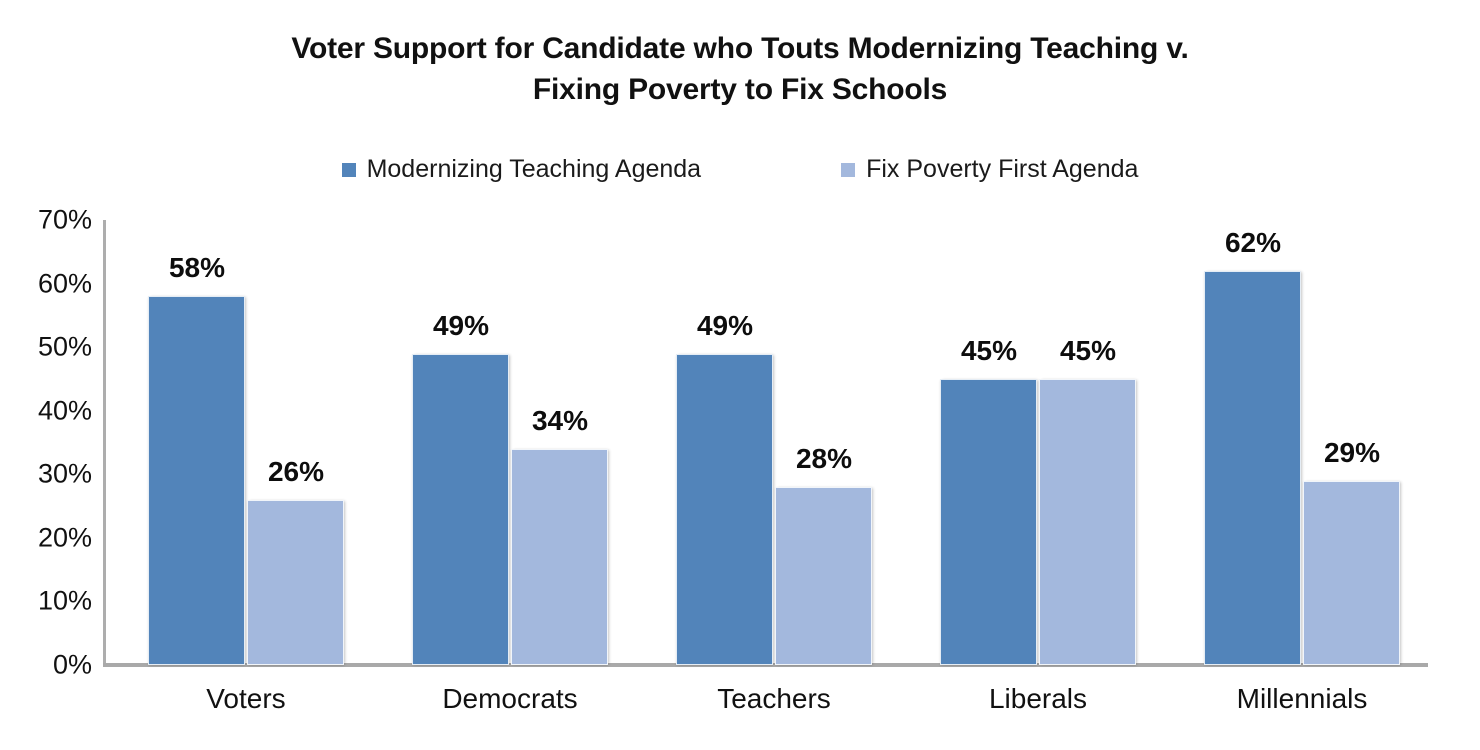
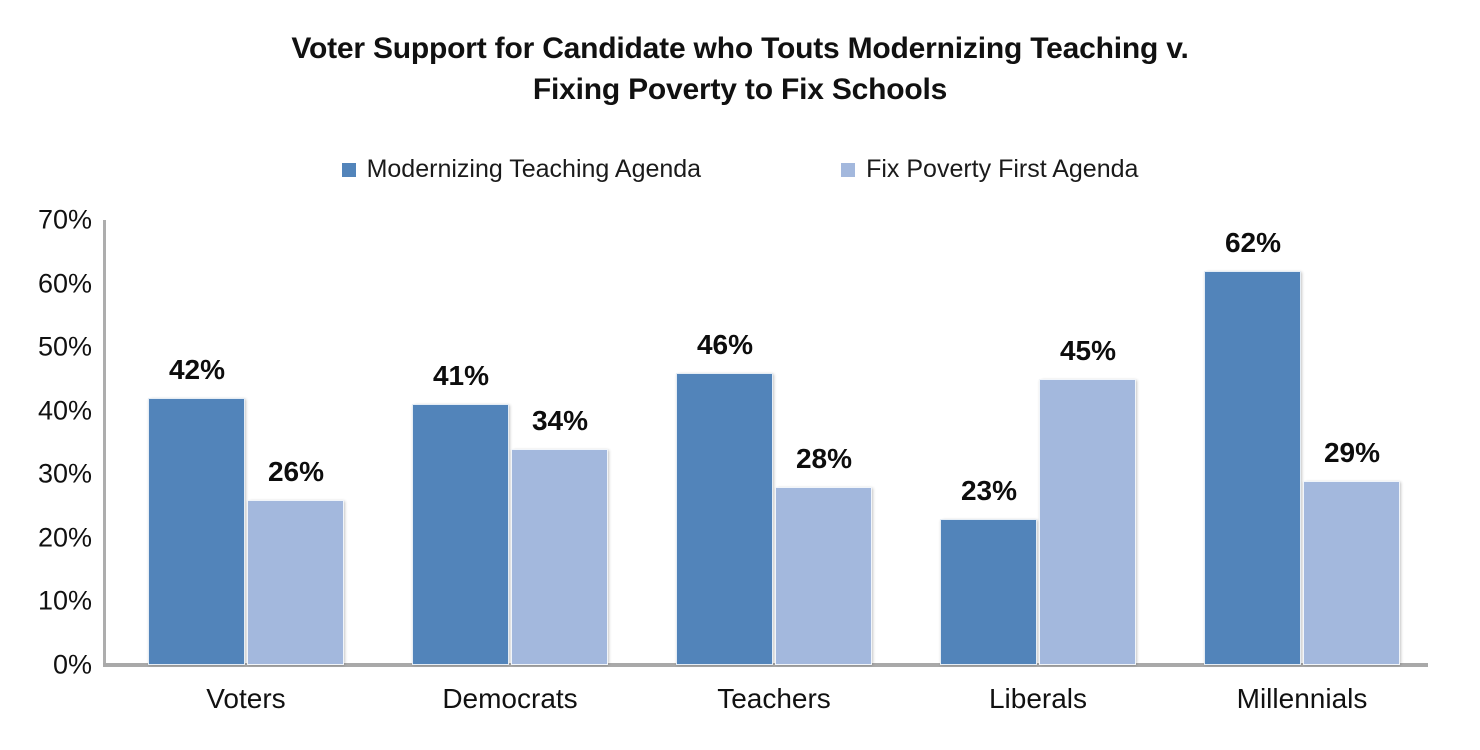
Modernizing Teaching Agenda/Voters: 58% -> 42%
Modernizing Teaching Agenda/Democrats: 49% -> 41%
Modernizing Teaching Agenda/Teachers: 49% -> 46%
Modernizing Teaching Agenda/Liberals: 45% -> 23%
